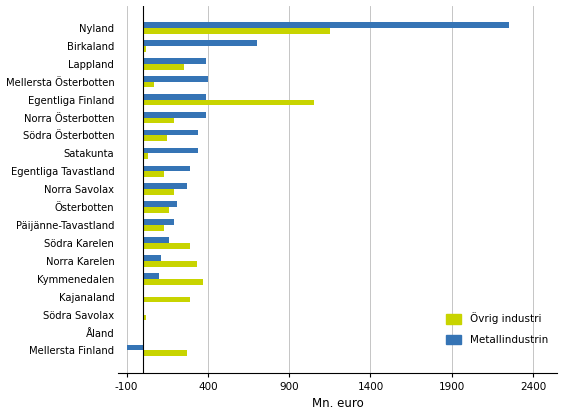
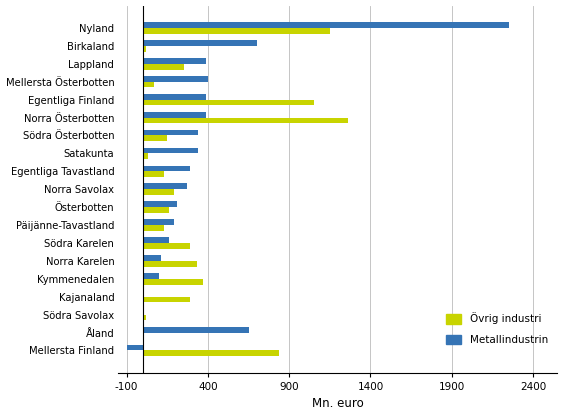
Övrig industri/Norra Österbotten: 190 -> 1260
Metallindustrin/Åland: 10 -> 650
Övrig industri/Mellersta Finland: 270 -> 840
